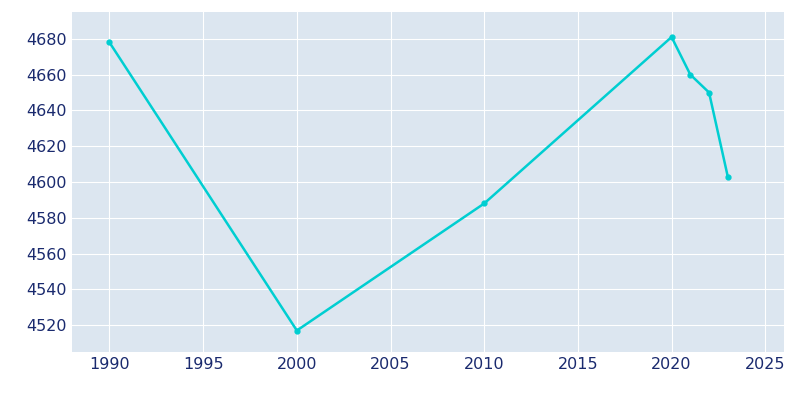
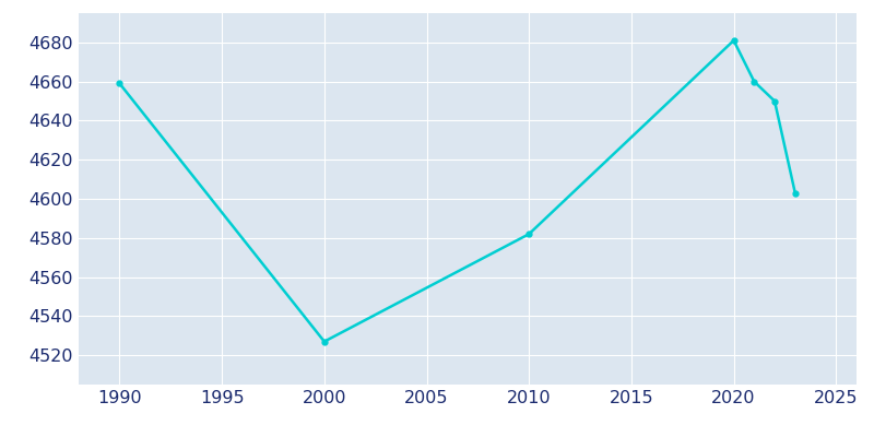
1990: 4678 -> 4659
2000: 4517 -> 4527
2010: 4588 -> 4582
